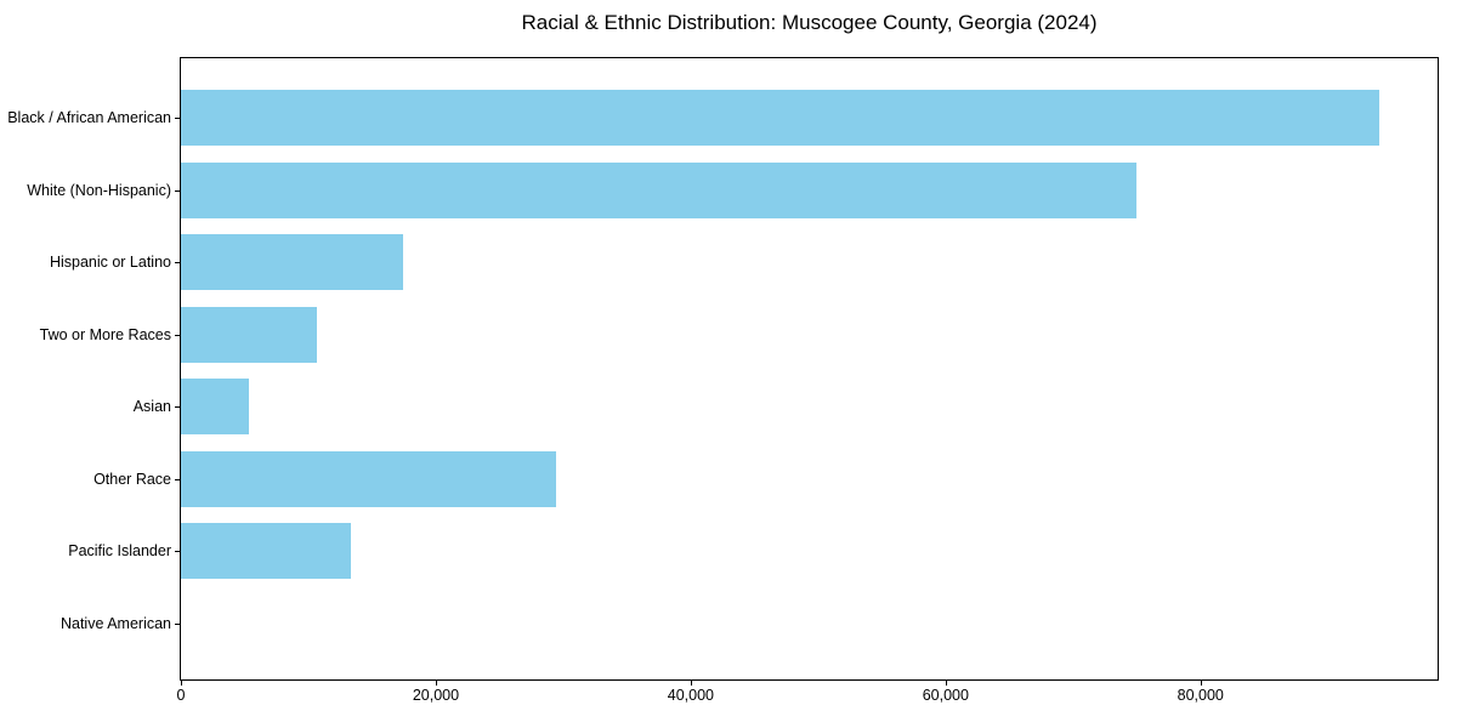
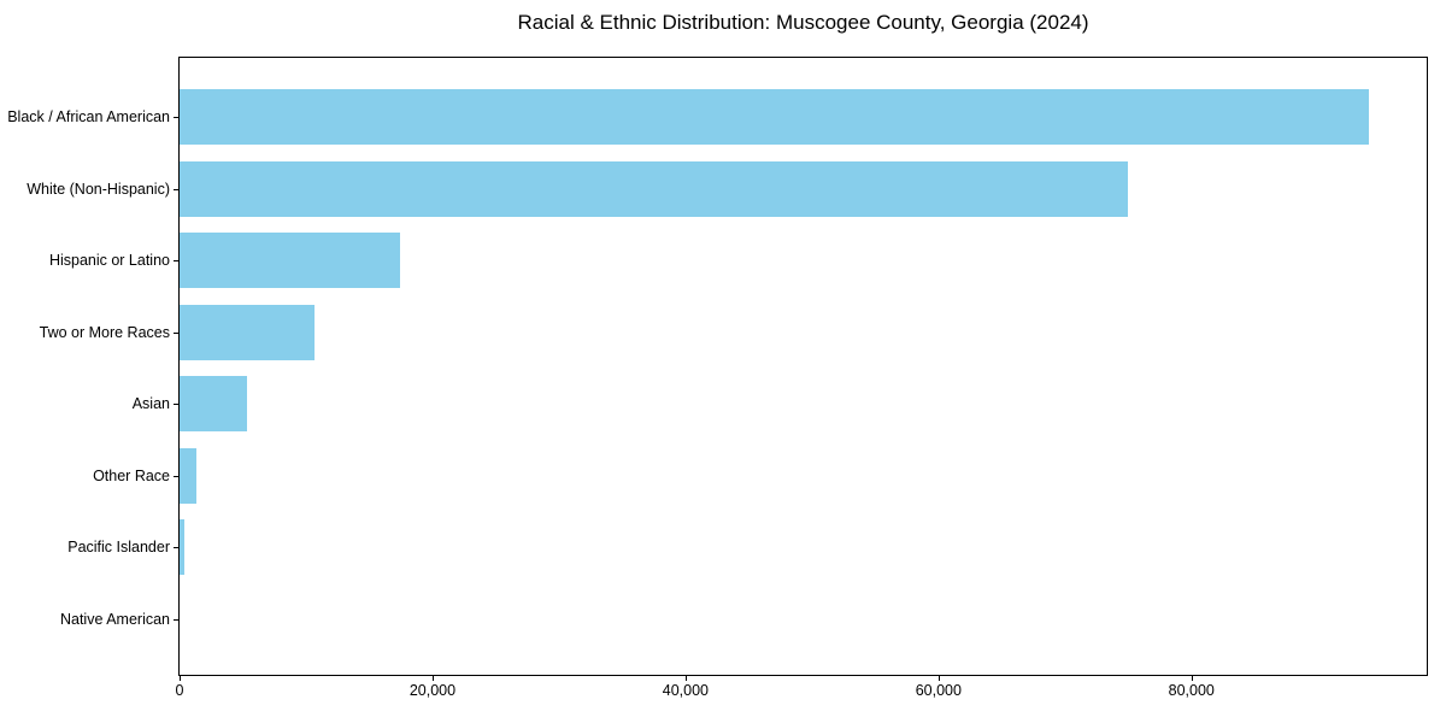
Other Race: 29400 -> 1300
Pacific Islander: 13300 -> 400
